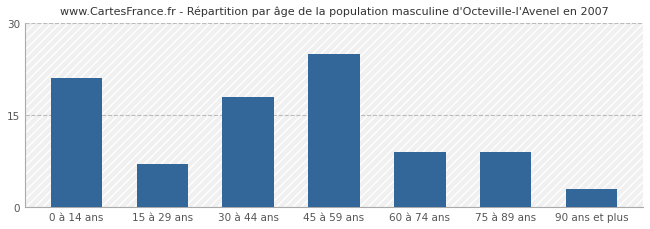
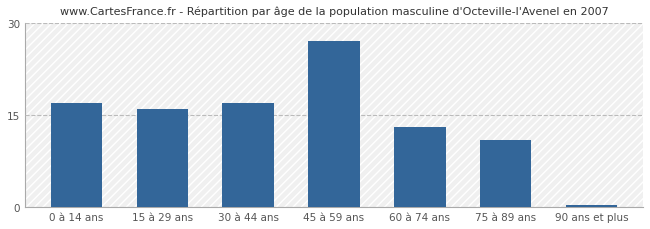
0 à 14 ans: 21.0 -> 17.0
15 à 29 ans: 7.0 -> 16.0
30 à 44 ans: 18.0 -> 17.0
45 à 59 ans: 25.0 -> 27.0
60 à 74 ans: 9.0 -> 13.0
75 à 89 ans: 9.0 -> 11.0
90 ans et plus: 3.0 -> 0.3
